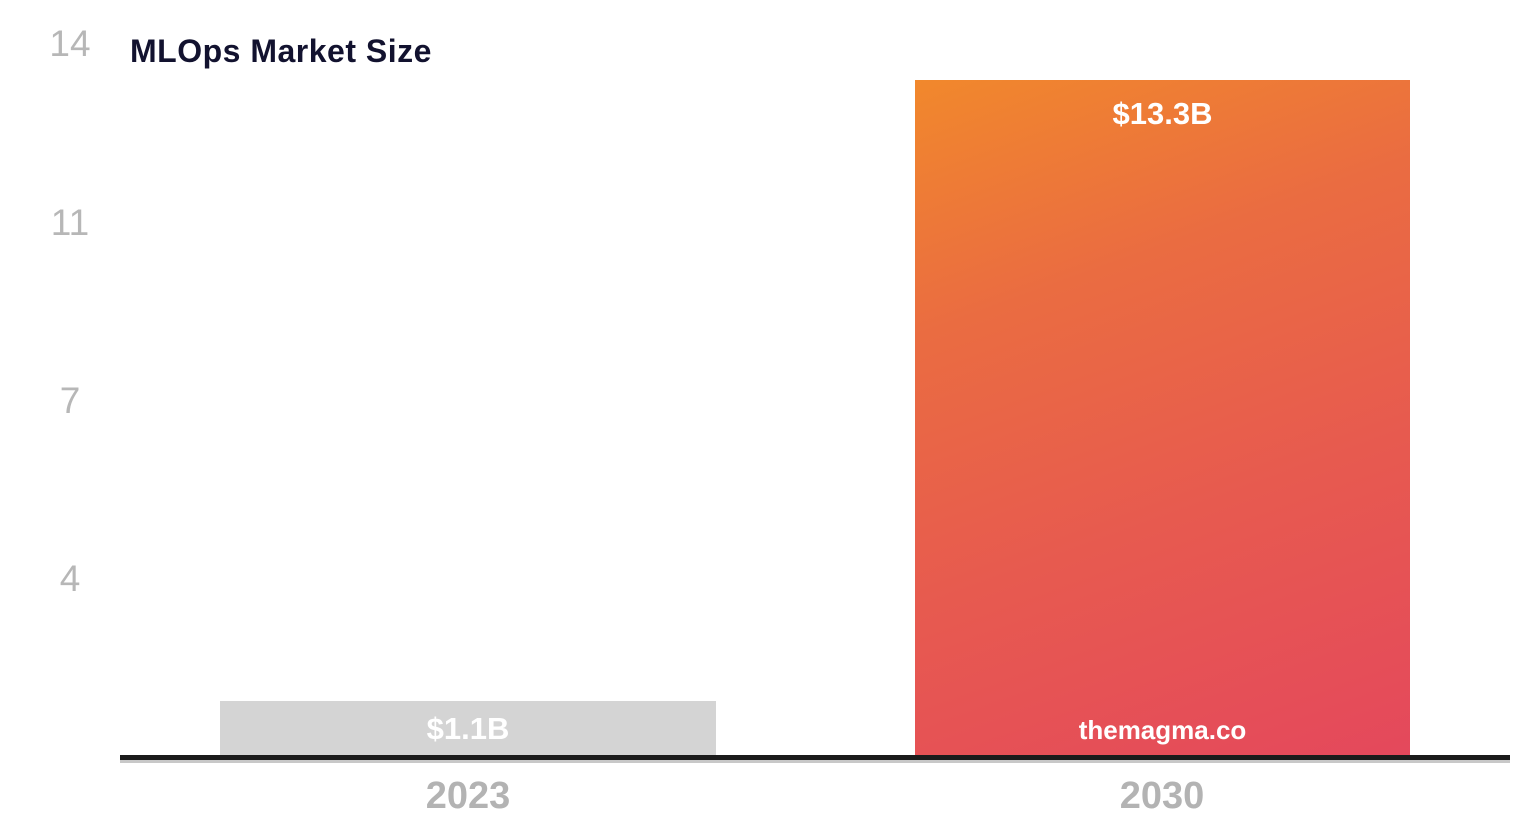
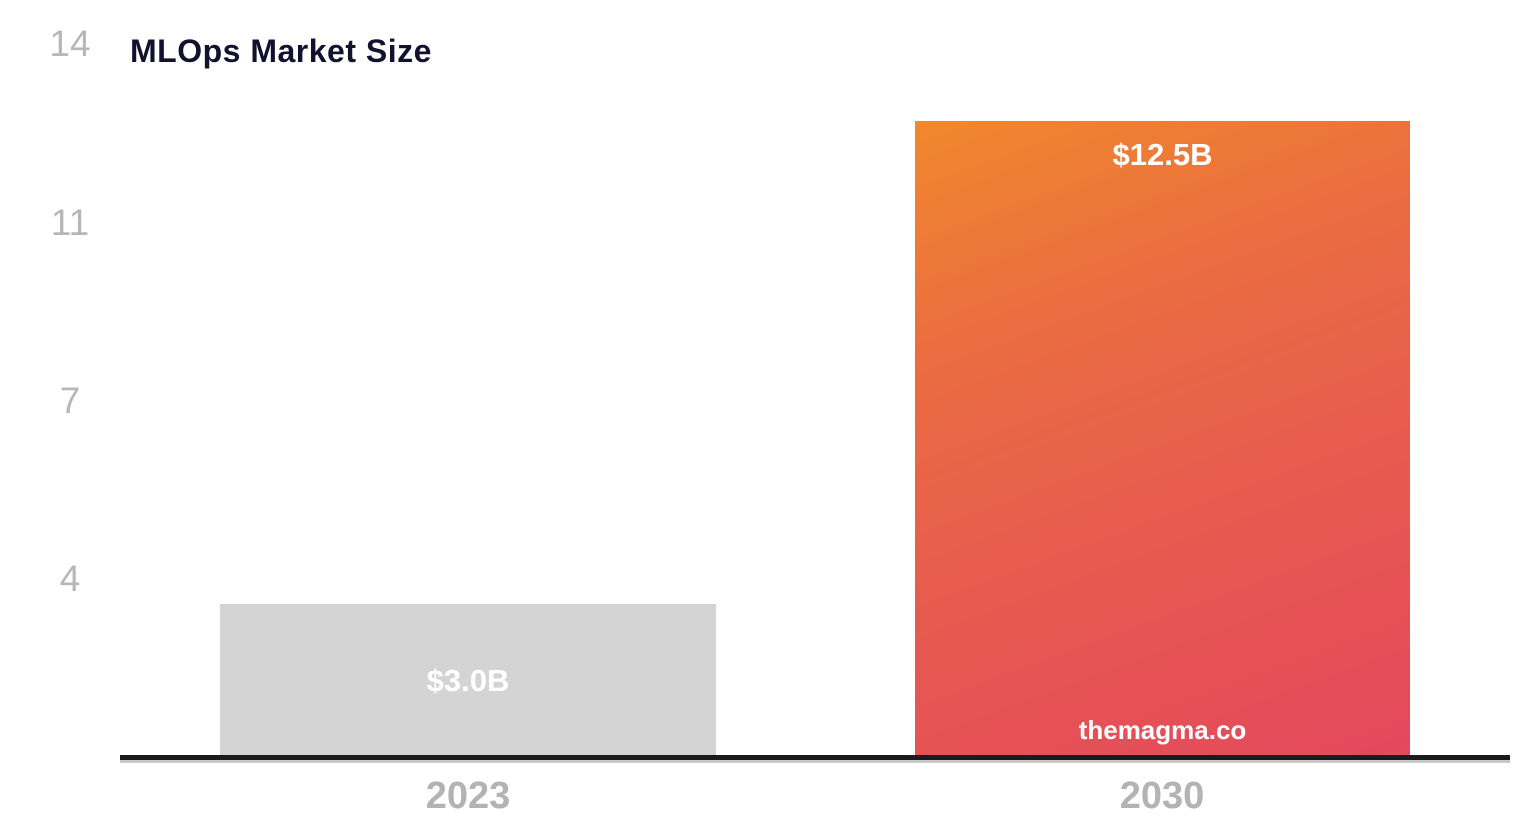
2023: $1.1B -> $3.0B
2030: $13.3B -> $12.5B
